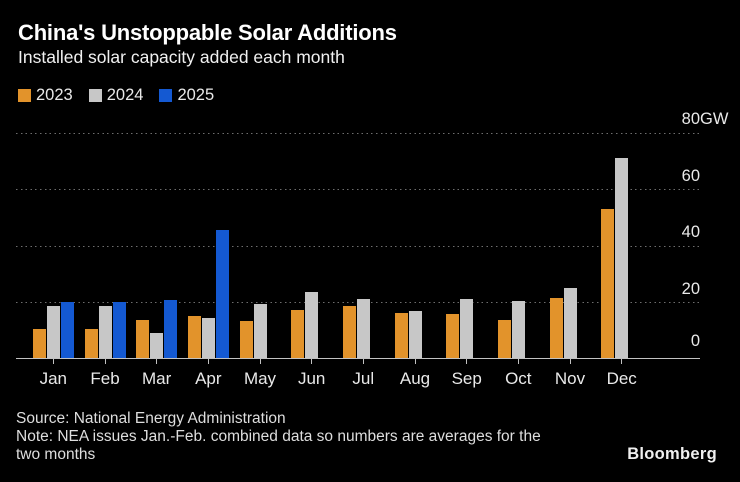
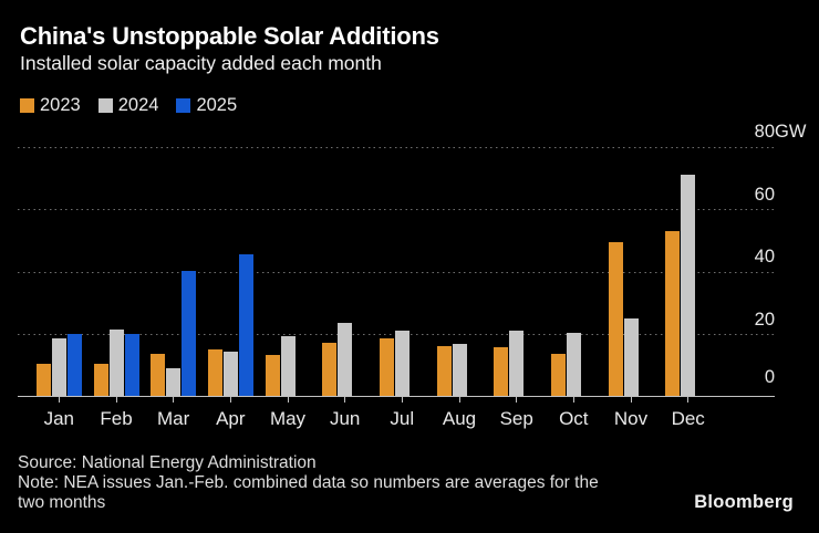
2024/Feb: 18 -> 21
2025/Mar: 20 -> 40
2023/Nov: 21 -> 49
